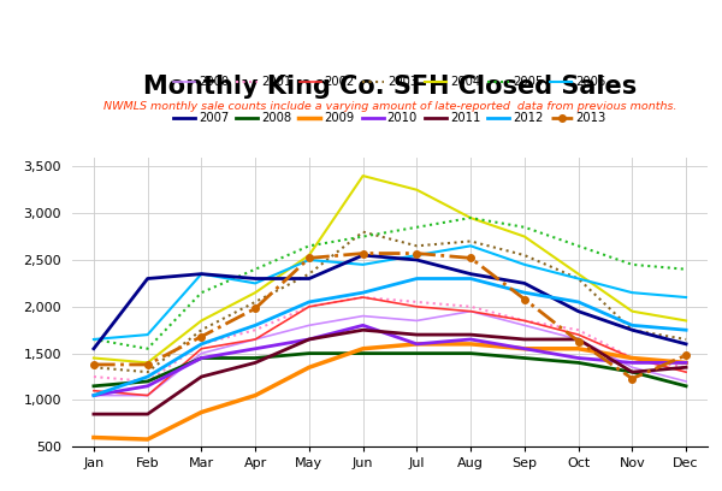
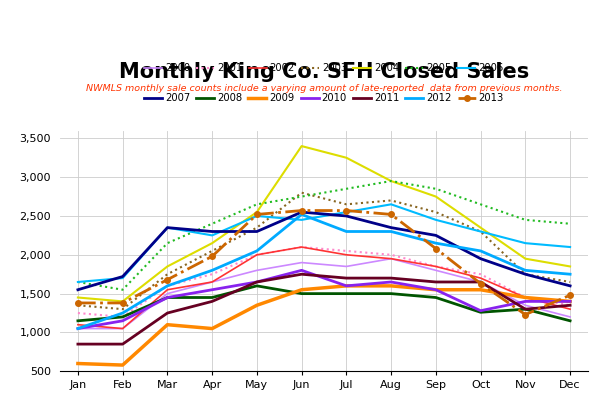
2007/Feb: 2,300 -> 1,720
2009/Mar: 870 -> 1,100
2008/May: 1,500 -> 1,600
2012/Jun: 2,150 -> 2,520
2008/Oct: 1,400 -> 1,260
2010/Oct: 1,450 -> 1,280
